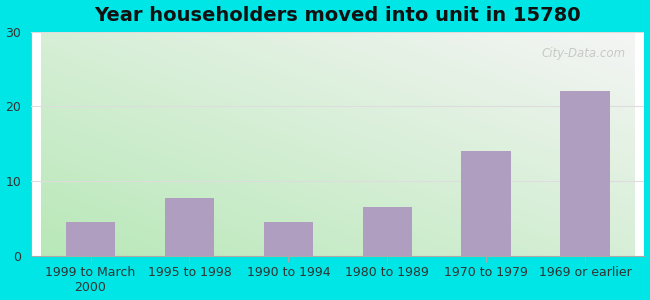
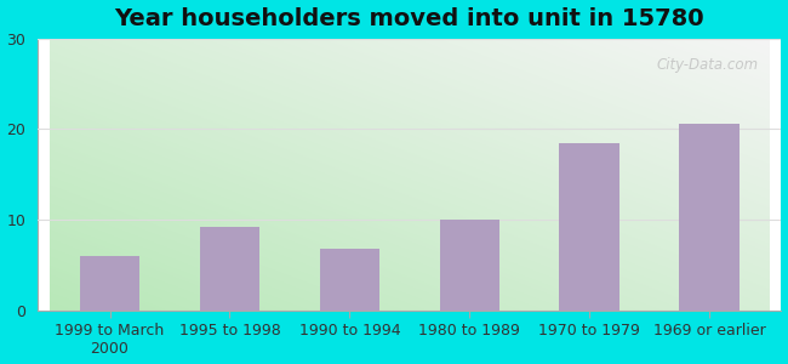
1999 to March 2000: 4.5 -> 6.0
1995 to 1998: 7.8 -> 9.2
1990 to 1994: 4.5 -> 6.8
1980 to 1989: 6.5 -> 10.0
1970 to 1979: 14.0 -> 18.4
1969 or earlier: 22.0 -> 20.6
